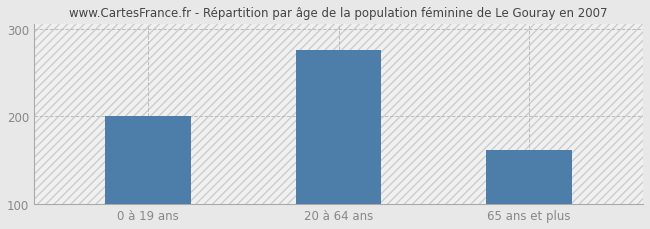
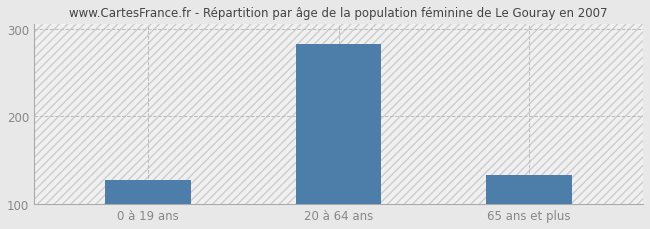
0 à 19 ans: 200 -> 128
20 à 64 ans: 276 -> 283
65 ans et plus: 162 -> 133
